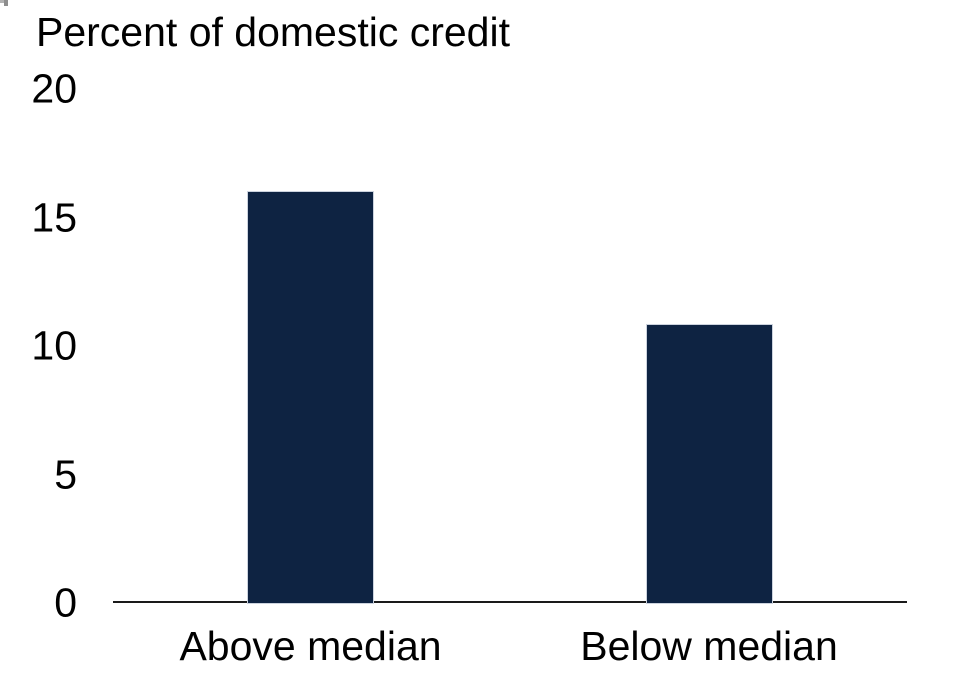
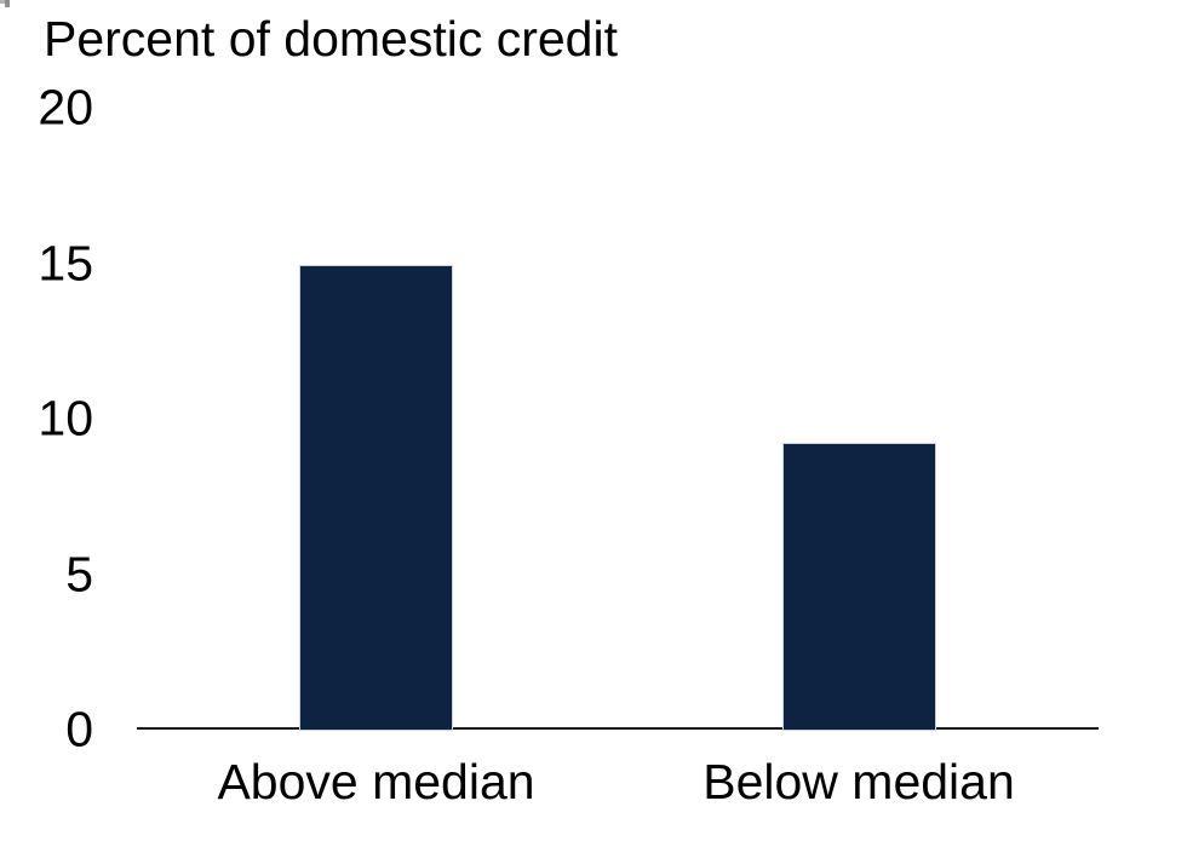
Above median: 16.0 -> 14.9
Below median: 10.8 -> 9.2
